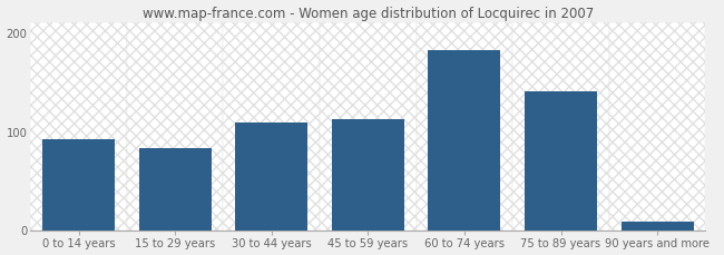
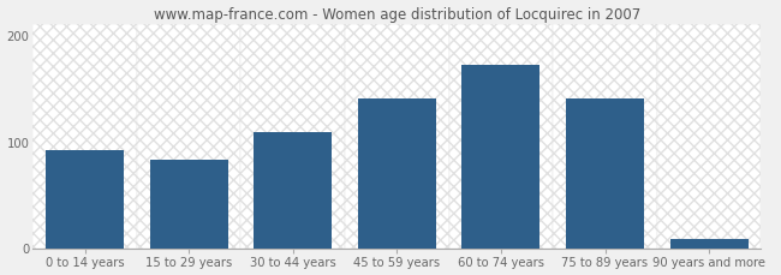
45 to 59 years: 112 -> 140
60 to 74 years: 182 -> 172
